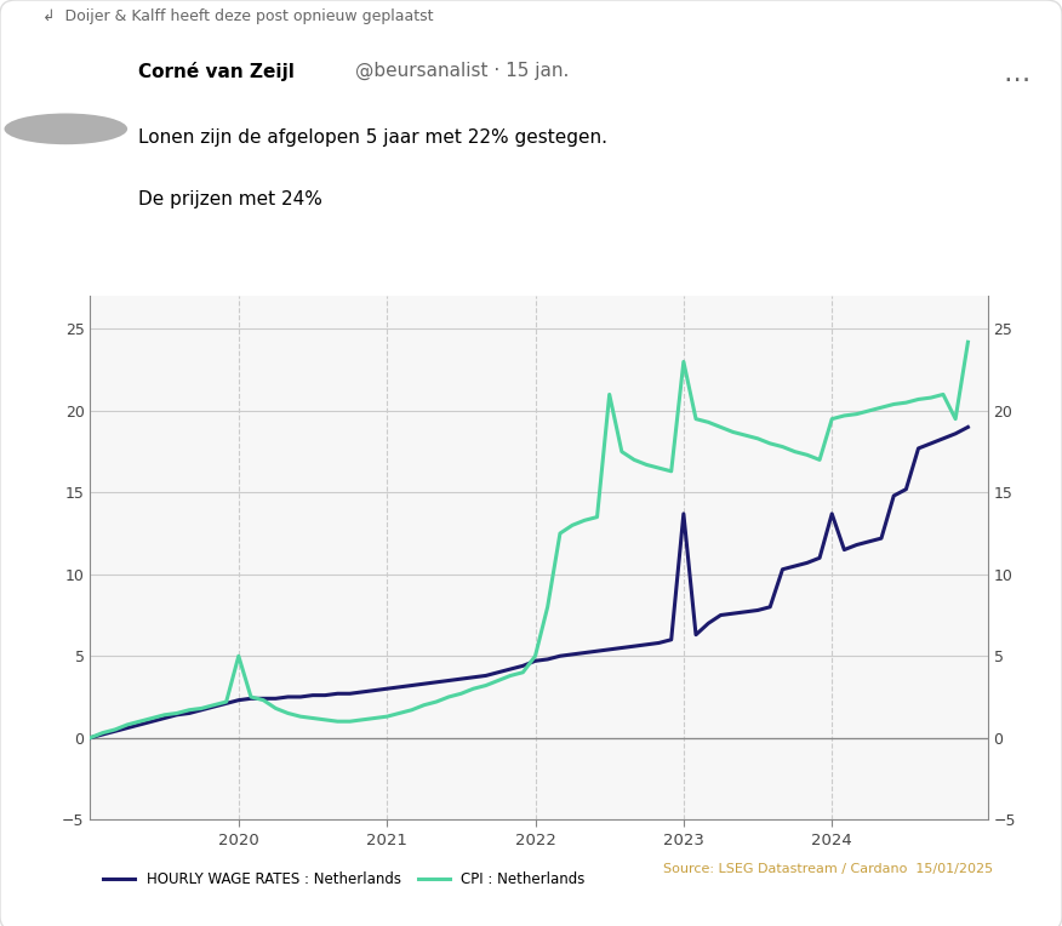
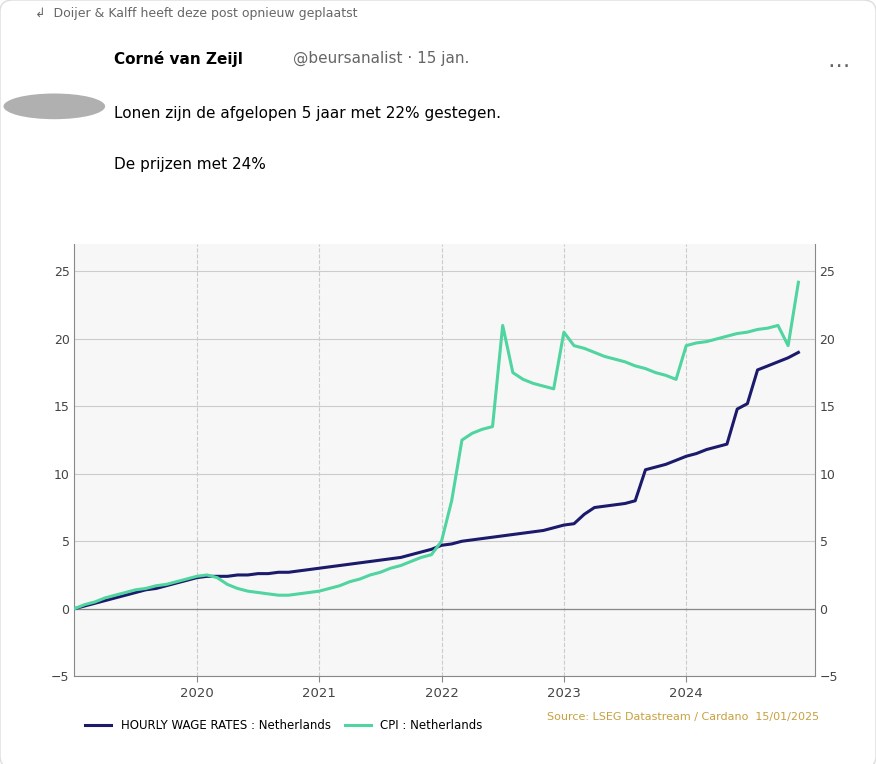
CPI : Netherlands/2020: 5.0 -> 2.4
HOURLY WAGE RATES : Netherlands/2023: 13.7 -> 6.2
CPI : Netherlands/2023: 23.0 -> 20.5
HOURLY WAGE RATES : Netherlands/2024: 13.7 -> 11.3
